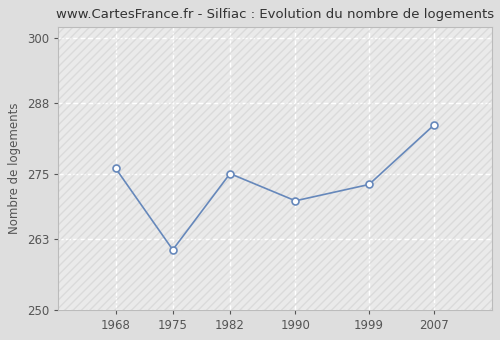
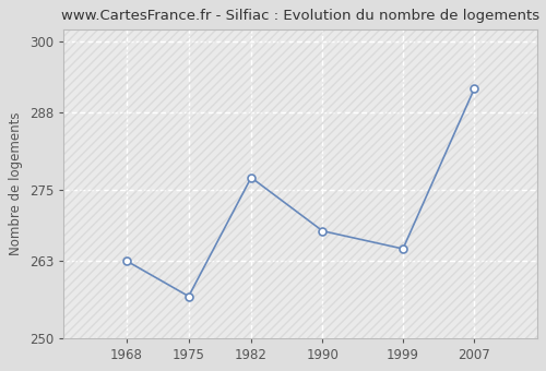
1968: 276 -> 263
1975: 261 -> 257
1982: 275 -> 277
1990: 270 -> 268
1999: 273 -> 265
2007: 284 -> 292
